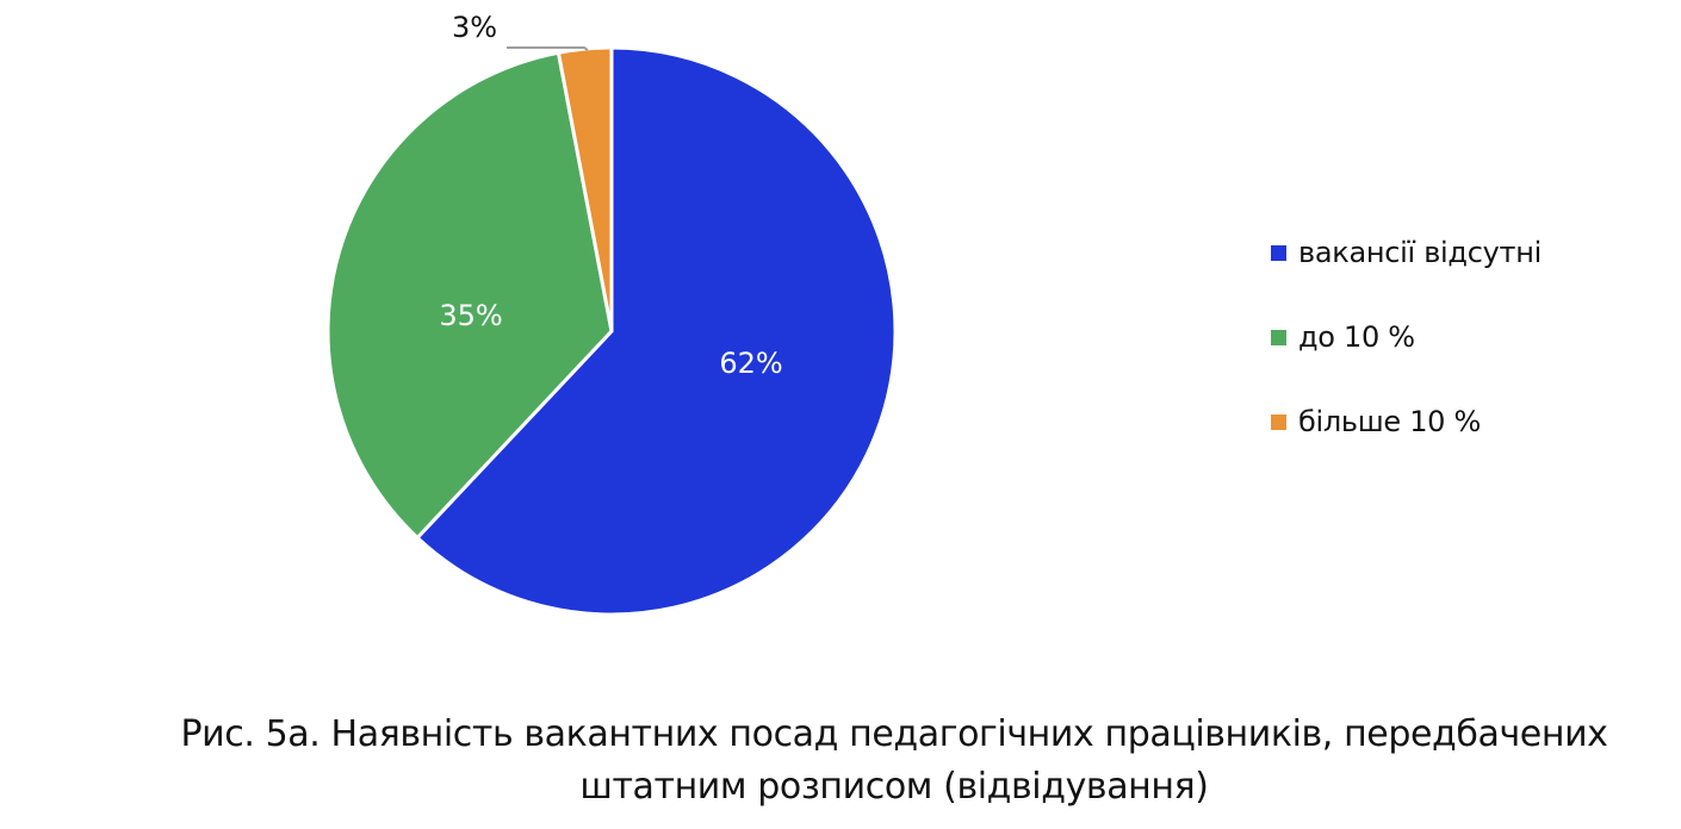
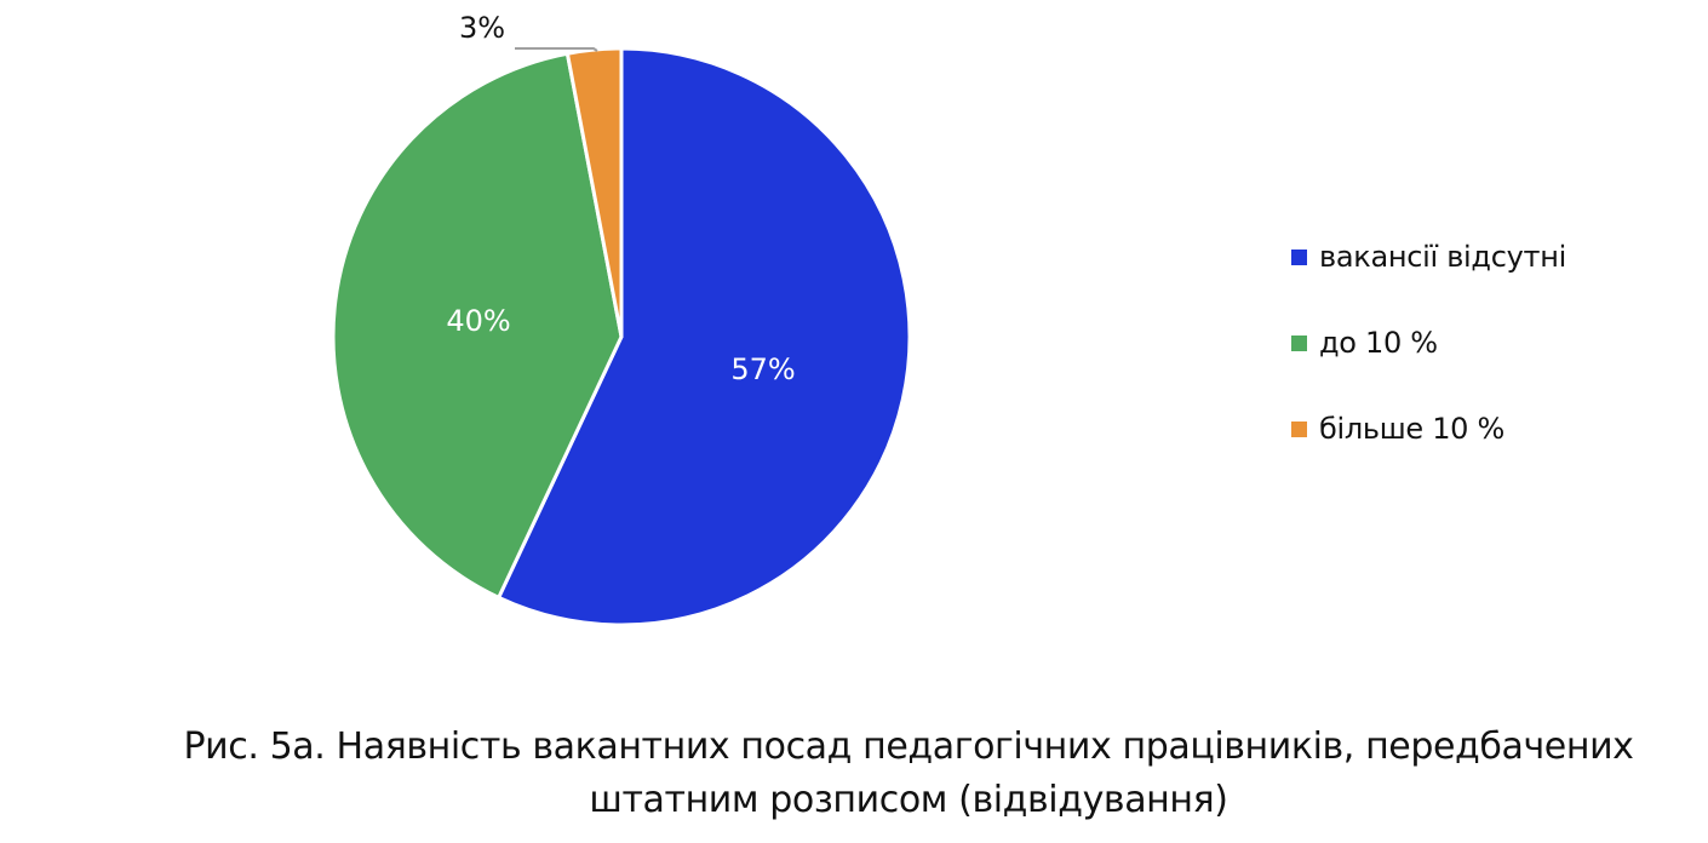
вакансії відсутні: 62% -> 57%
до 10 %: 35% -> 40%
